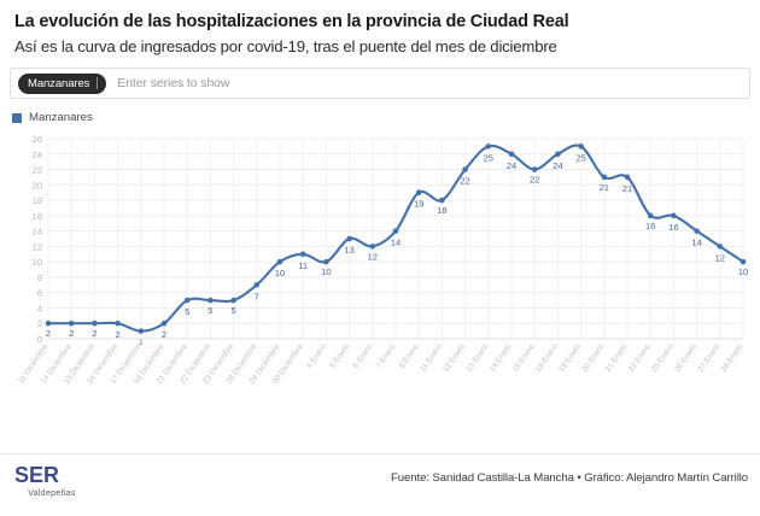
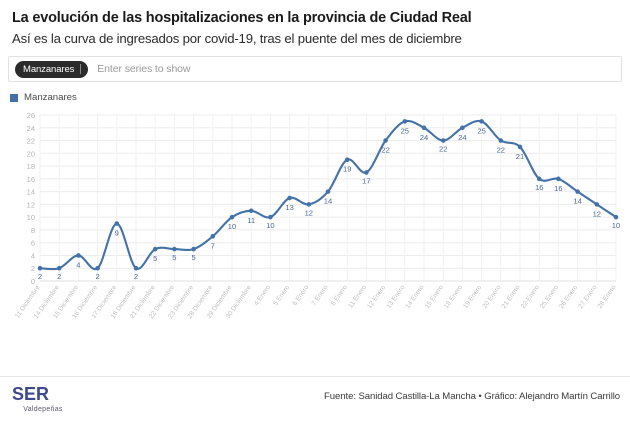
15 Diciembre: 2 -> 4
17 Diciembre: 1 -> 9
11 Enero: 18 -> 17
20 Enero: 21 -> 22
